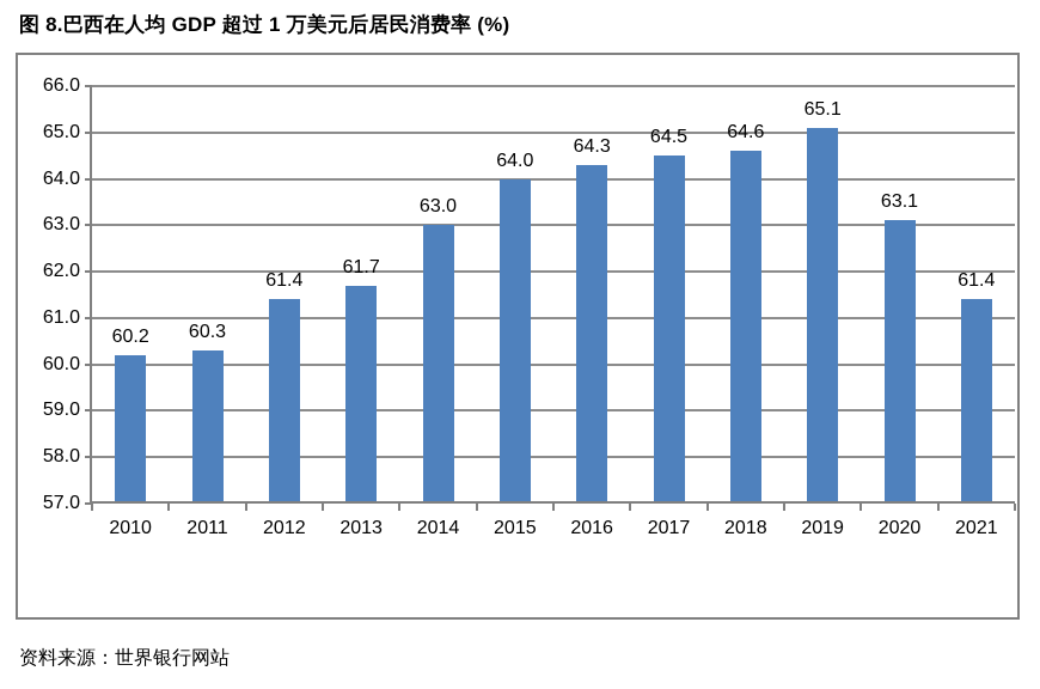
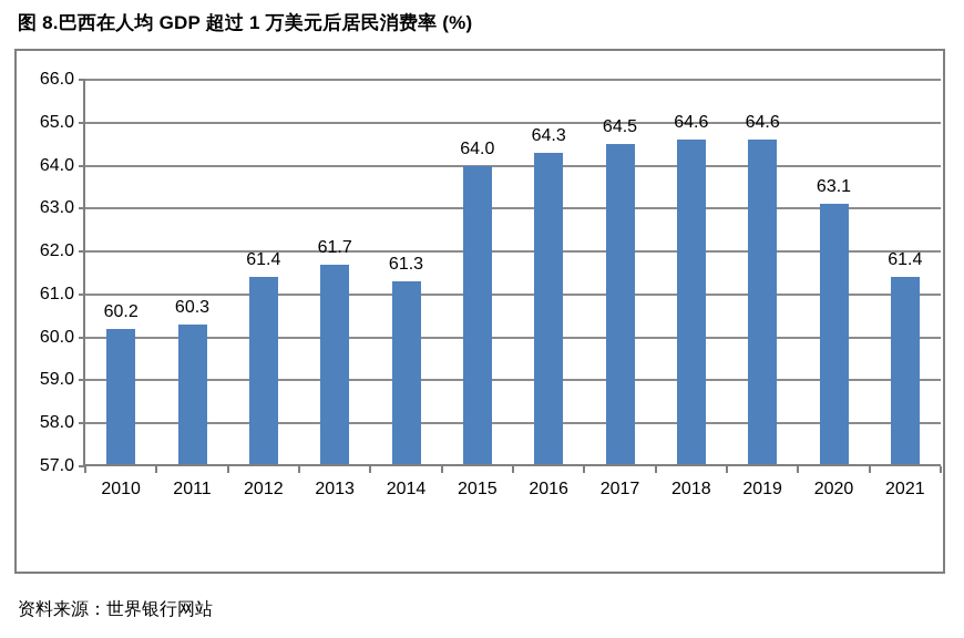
2014: 63.0 -> 61.3
2019: 65.1 -> 64.6
